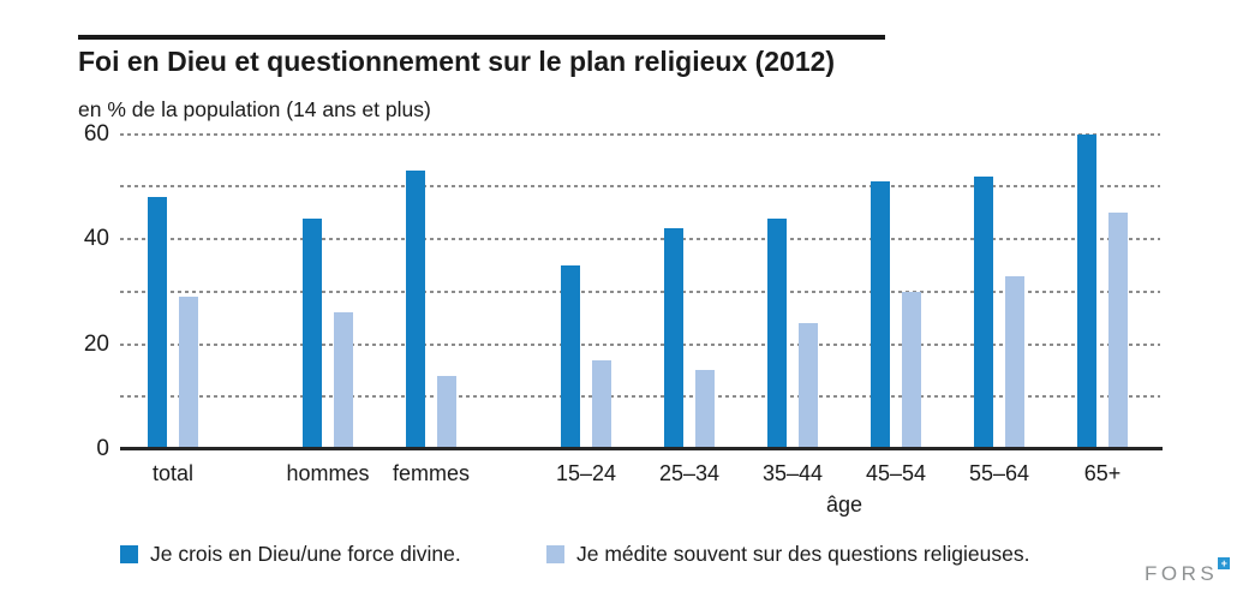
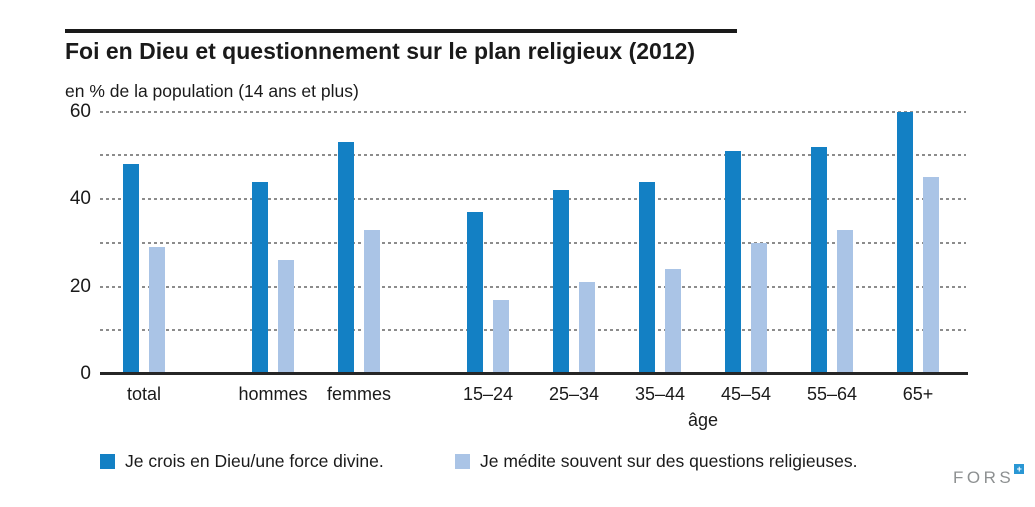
Je médite souvent sur des questions religieuses./femmes: 14 -> 33
Je crois en Dieu/une force divine./15–24: 35 -> 37
Je médite souvent sur des questions religieuses./25–34: 15 -> 21
